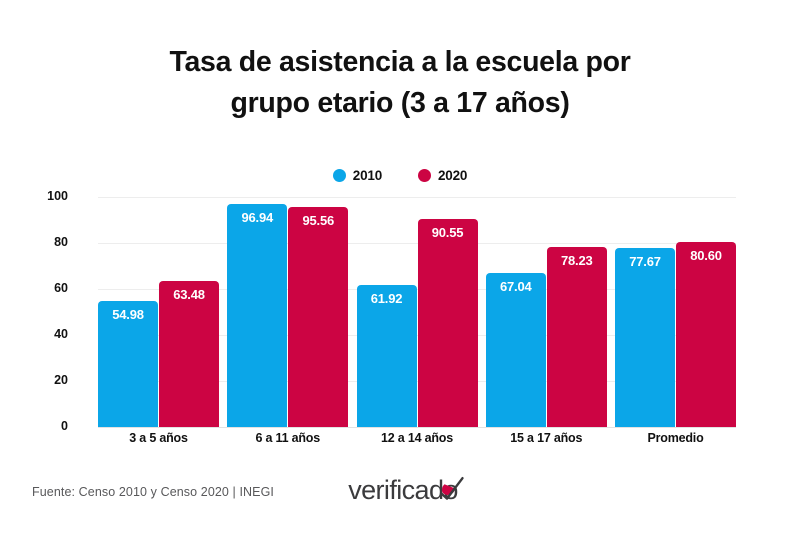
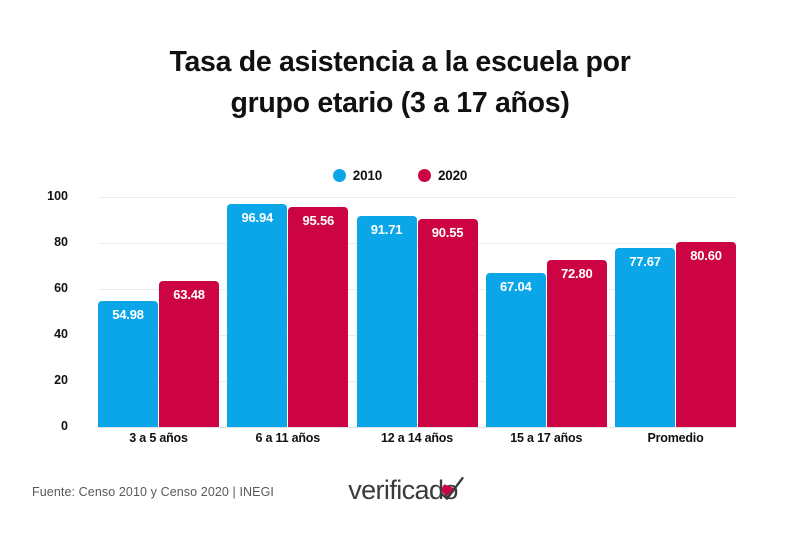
2010/12 a 14 años: 61.92 -> 91.71
2020/15 a 17 años: 78.23 -> 72.80
